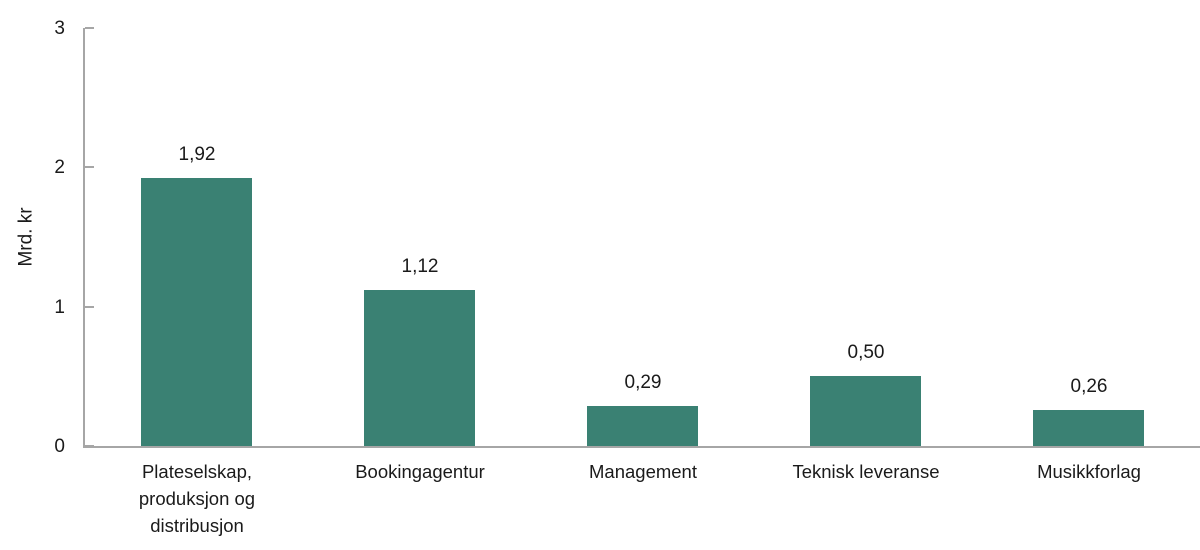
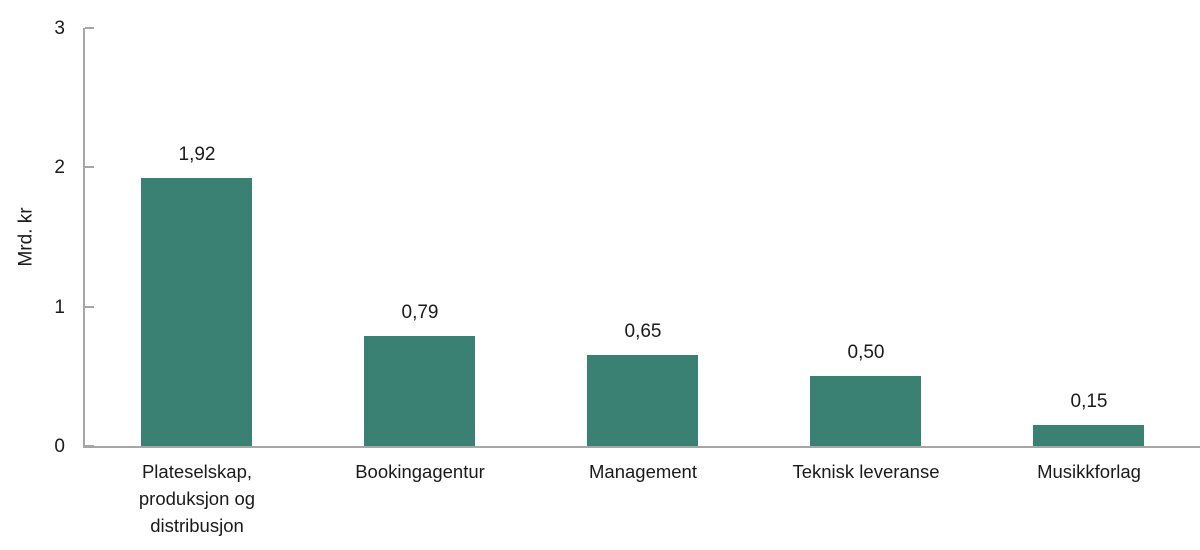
Bookingagentur: 1,12 -> 0,79
Management: 0,29 -> 0,65
Musikkforlag: 0,26 -> 0,15
